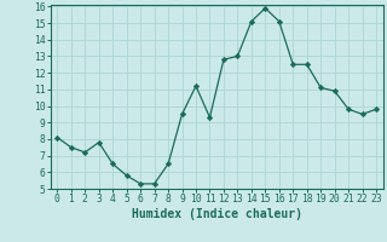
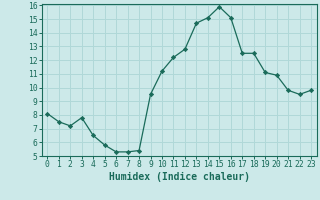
8: 6.5 -> 5.4
11: 9.3 -> 12.2
13: 13.0 -> 14.7
